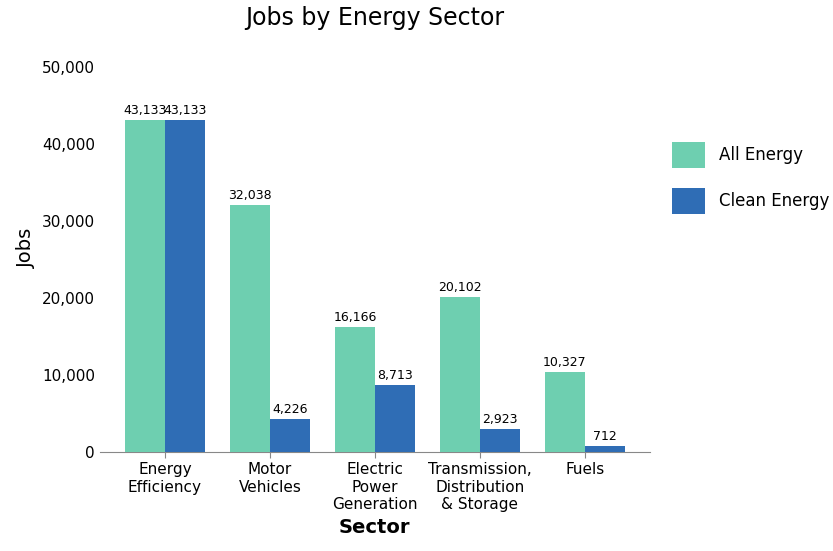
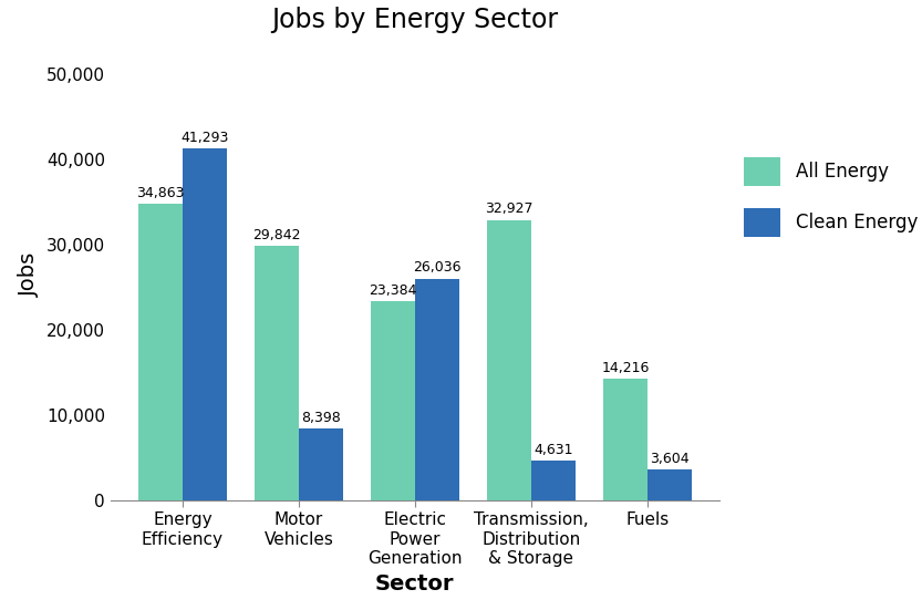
All Energy/Energy Efficiency: 43,133 -> 34,863
Clean Energy/Energy Efficiency: 43,133 -> 41,293
All Energy/Motor Vehicles: 32,038 -> 29,842
Clean Energy/Motor Vehicles: 4,226 -> 8,398
All Energy/Electric Power Generation: 16,166 -> 23,384
Clean Energy/Electric Power Generation: 8,713 -> 26,036
All Energy/Transmission, Distribution & Storage: 20,102 -> 32,927
Clean Energy/Transmission, Distribution & Storage: 2,923 -> 4,631
All Energy/Fuels: 10,327 -> 14,216
Clean Energy/Fuels: 712 -> 3,604
